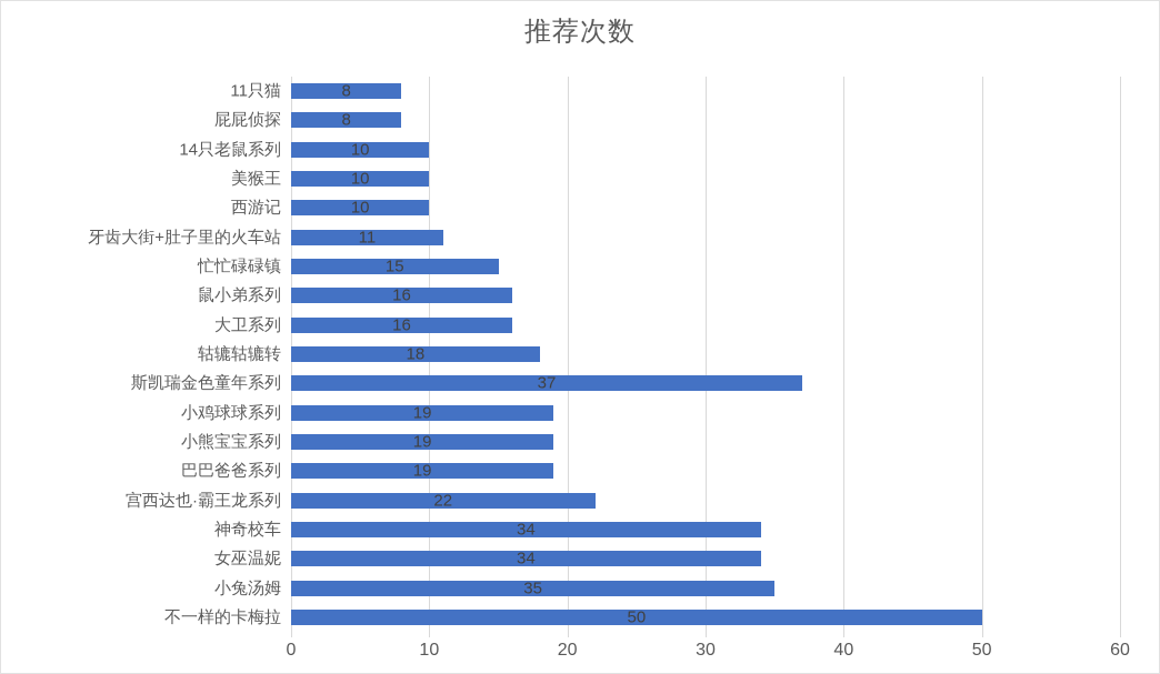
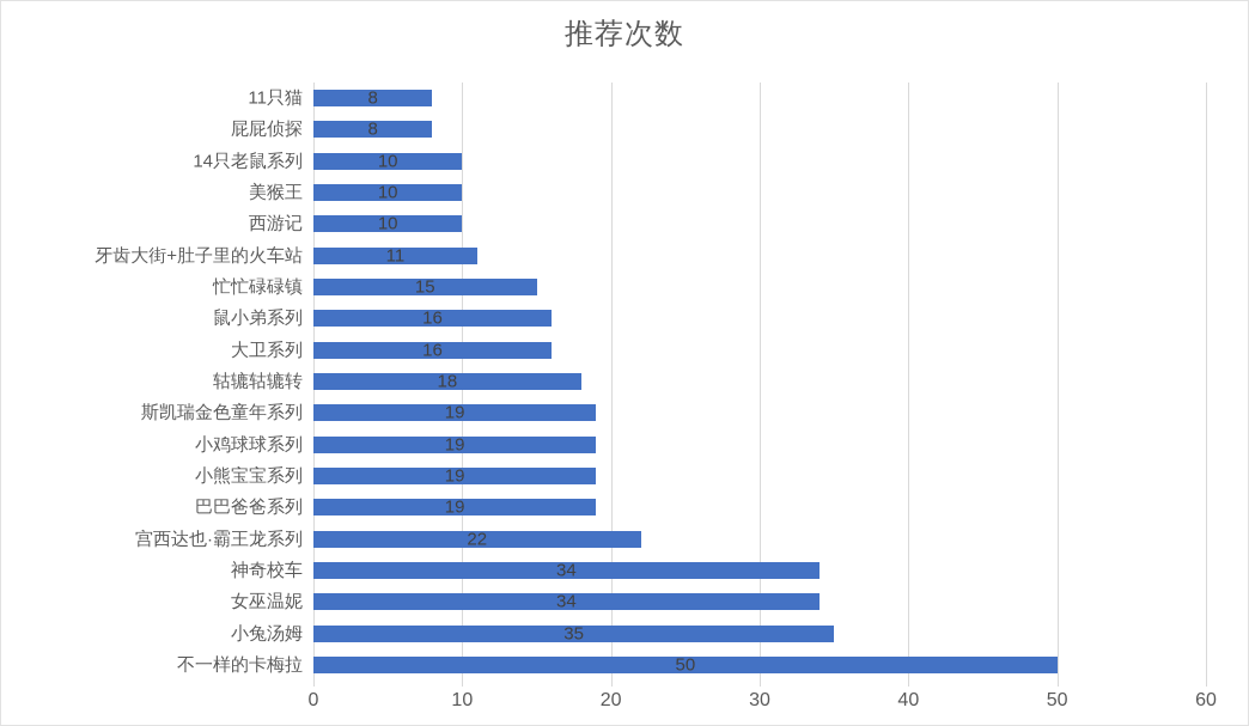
斯凯瑞金色童年系列: 37 -> 19
